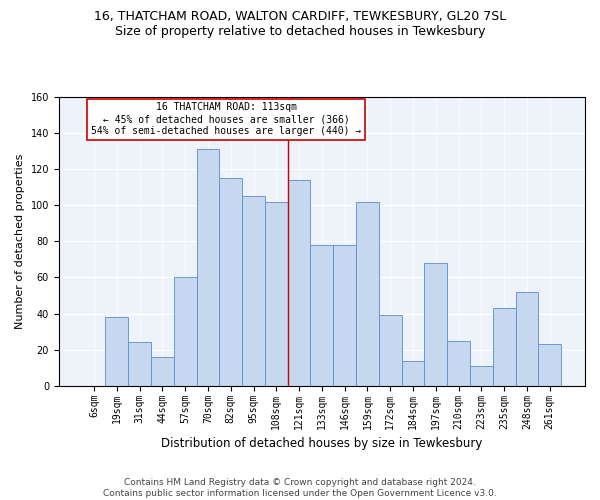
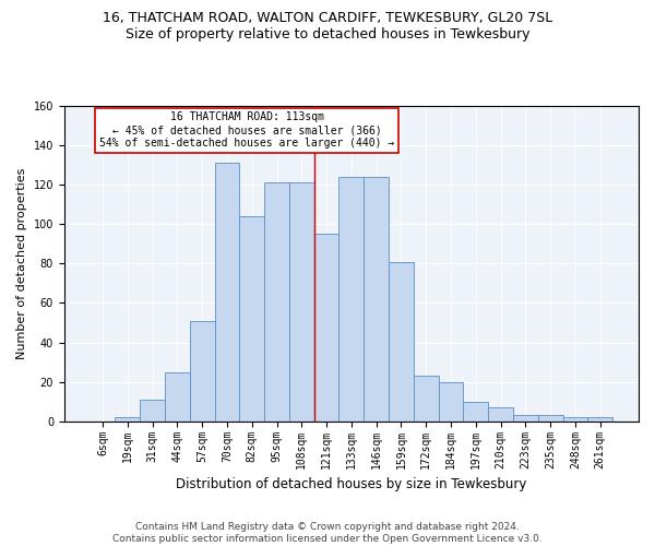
19sqm: 38 -> 2
31sqm: 24 -> 11
44sqm: 16 -> 25
57sqm: 60 -> 51
82sqm: 115 -> 104
95sqm: 105 -> 121
108sqm: 102 -> 121
121sqm: 114 -> 95
133sqm: 78 -> 124
146sqm: 78 -> 124
159sqm: 102 -> 81
172sqm: 39 -> 23
184sqm: 14 -> 20
197sqm: 68 -> 10
210sqm: 25 -> 7
223sqm: 11 -> 3
235sqm: 43 -> 3
248sqm: 52 -> 2
261sqm: 23 -> 2
